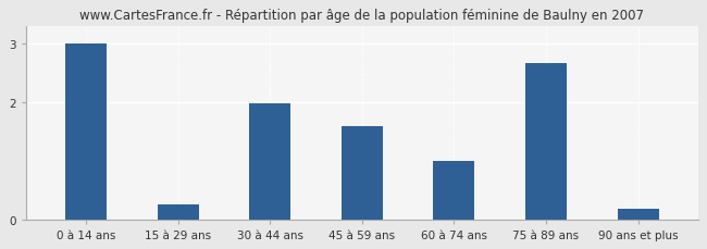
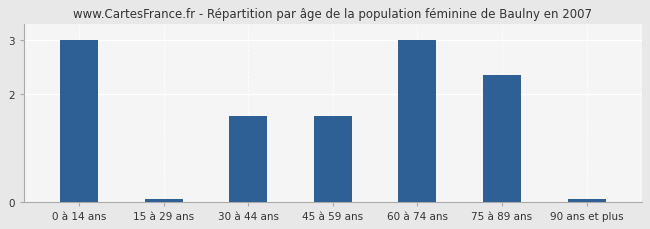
15 à 29 ans: 0.26 -> 0.05
30 à 44 ans: 1.98 -> 1.60
60 à 74 ans: 1.00 -> 3.00
75 à 89 ans: 2.68 -> 2.35
90 ans et plus: 0.18 -> 0.05
